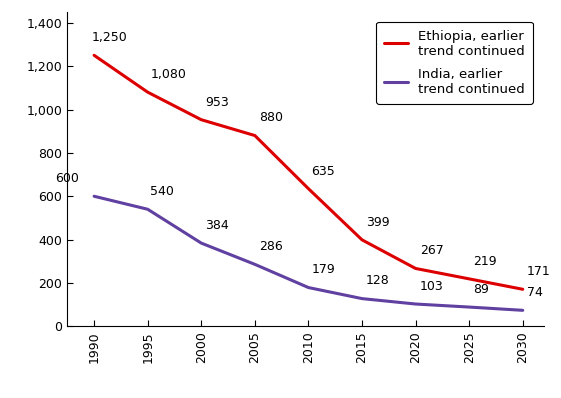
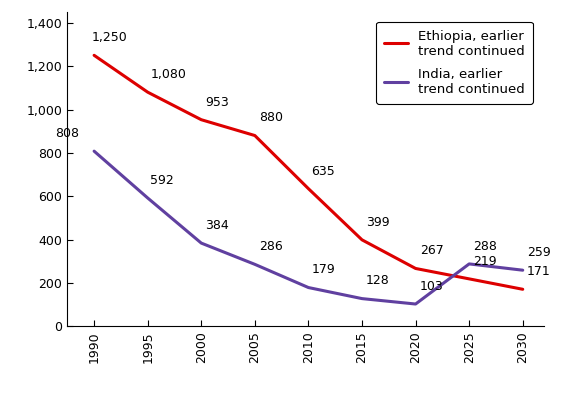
India, earlier trend continued/1990: 600 -> 808
India, earlier trend continued/1995: 540 -> 592
India, earlier trend continued/2025: 89 -> 288
India, earlier trend continued/2030: 74 -> 259
